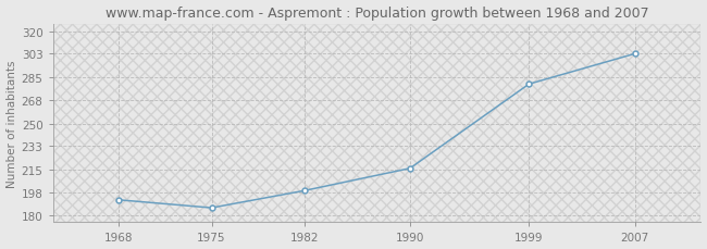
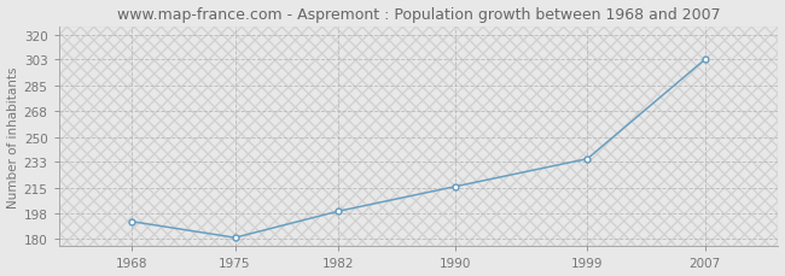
1975: 186 -> 181
1999: 280 -> 235
